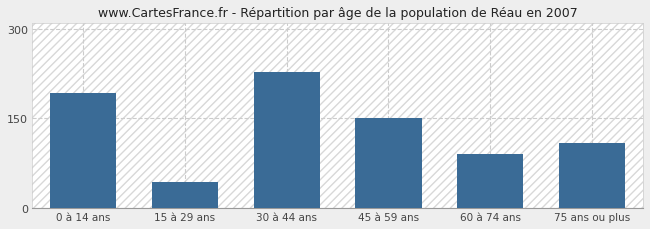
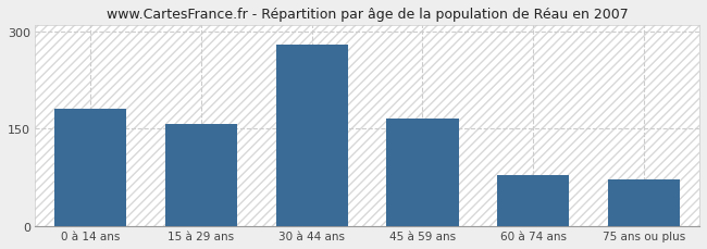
0 à 14 ans: 192 -> 180
15 à 29 ans: 44 -> 158
30 à 44 ans: 228 -> 280
45 à 59 ans: 150 -> 165
60 à 74 ans: 90 -> 78
75 ans ou plus: 108 -> 72
